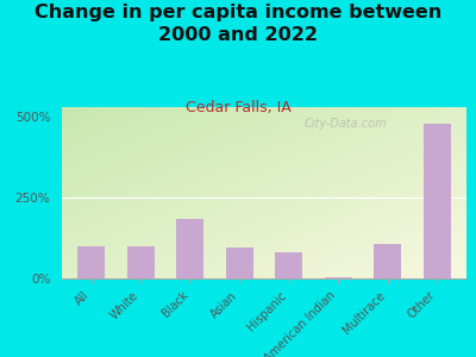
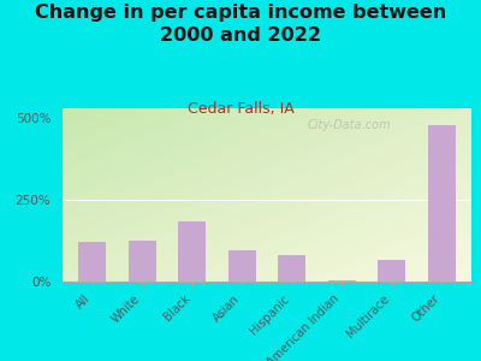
All: 100% -> 120%
White: 100% -> 125%
Multirace: 105% -> 65%
